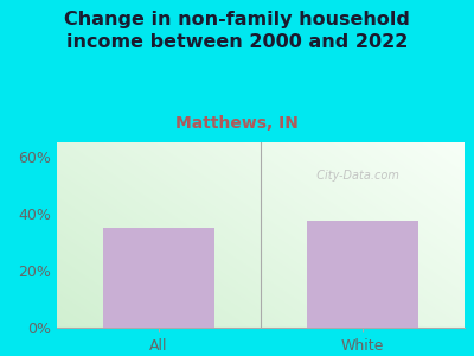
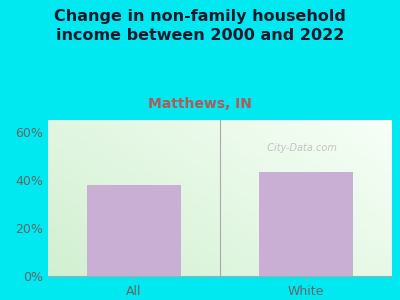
All: 35.0% -> 38.0%
White: 37.5% -> 43.5%
